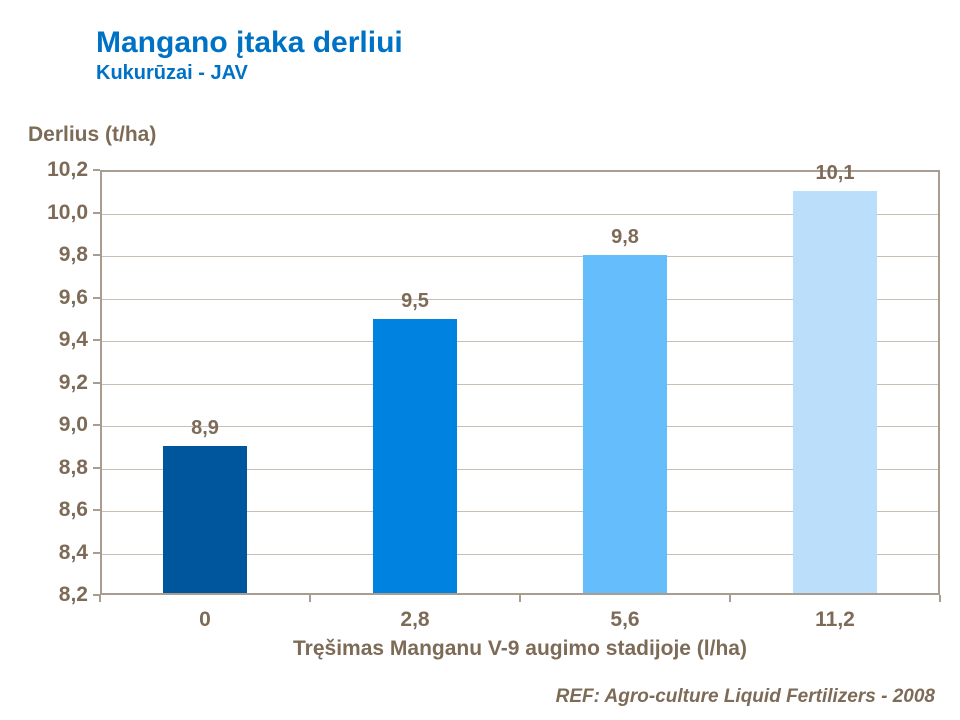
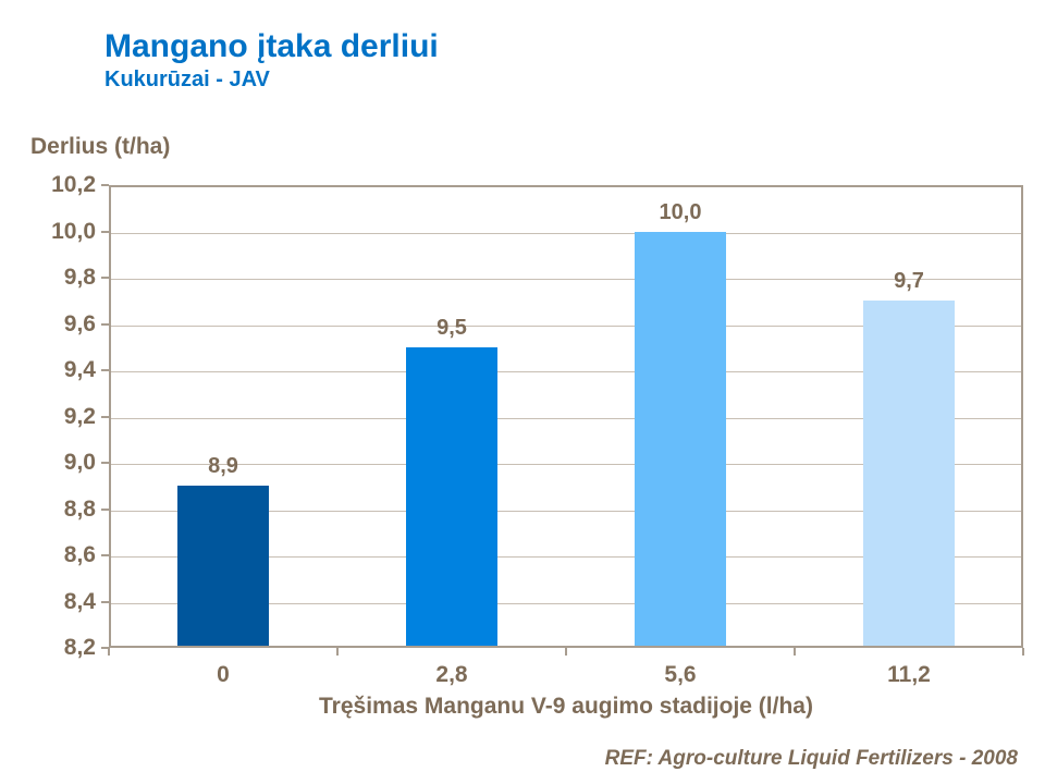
5,6: 9,8 -> 10,0
11,2: 10,1 -> 9,7
